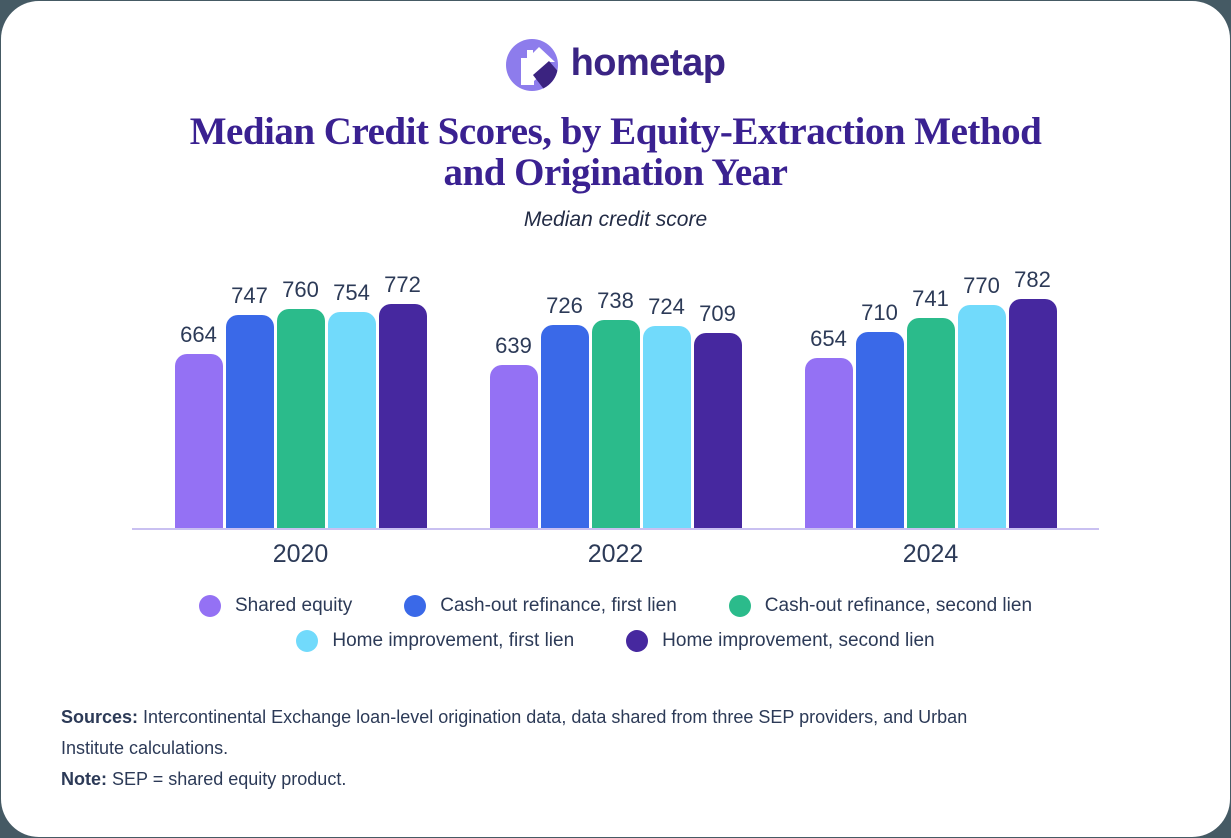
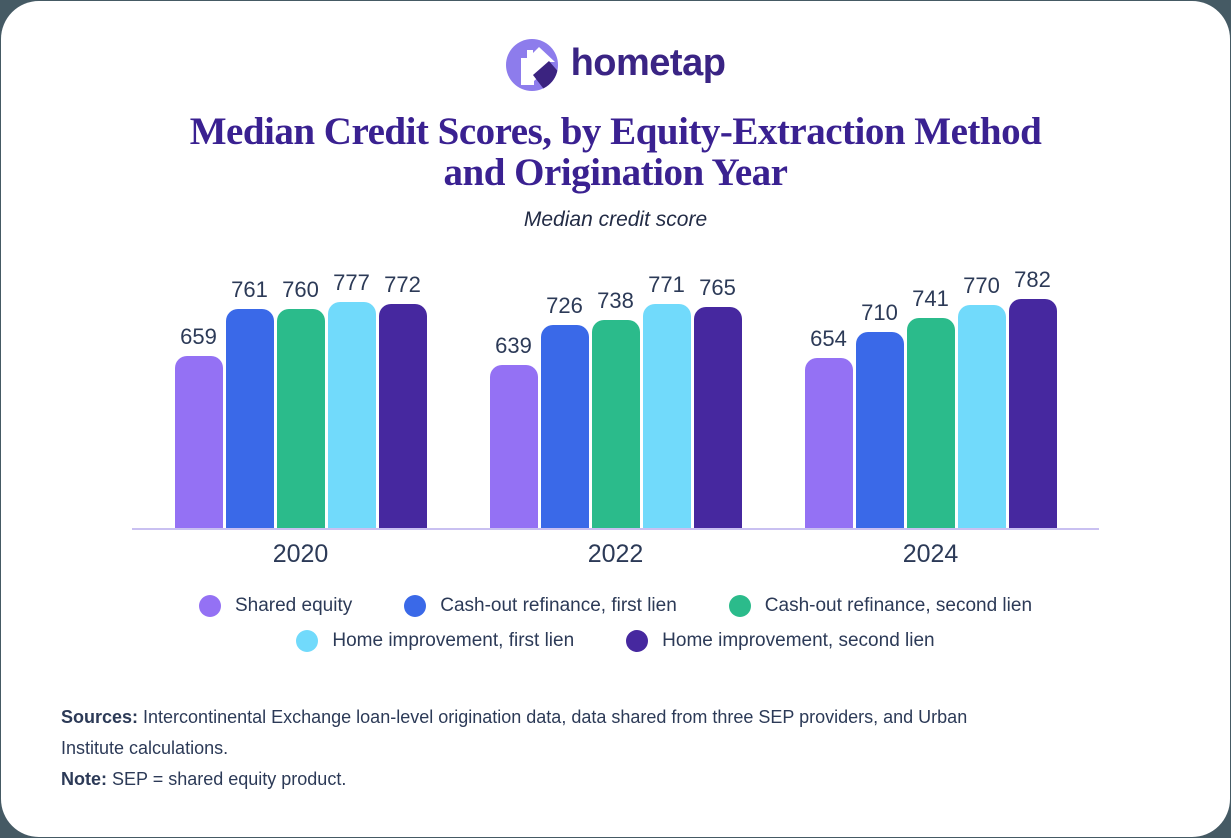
Shared equity/2020: 664 -> 659
Cash-out refinance, first lien/2020: 747 -> 761
Home improvement, first lien/2020: 754 -> 777
Home improvement, first lien/2022: 724 -> 771
Home improvement, second lien/2022: 709 -> 765
